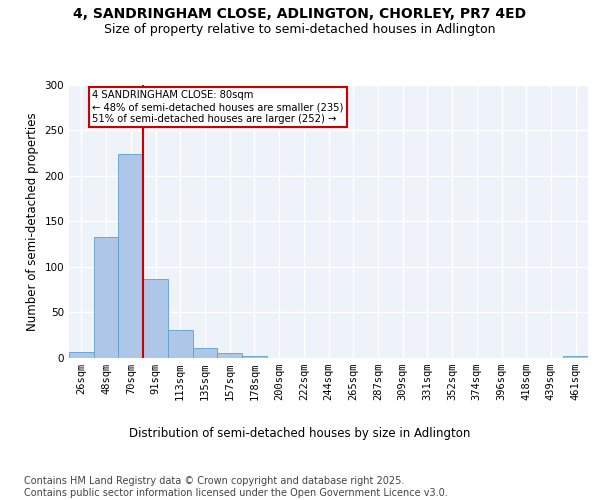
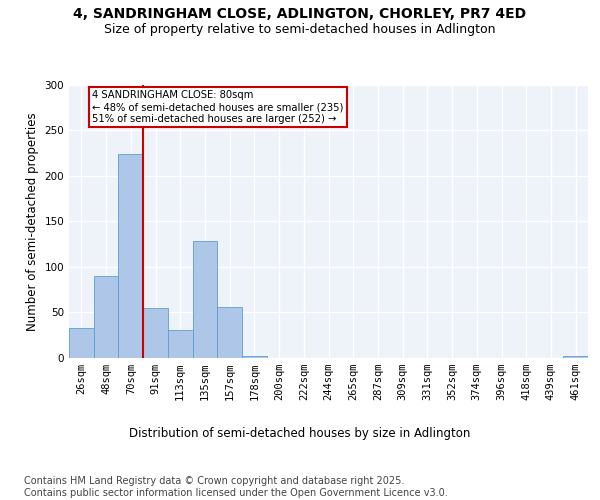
26sqm: 6 -> 32
48sqm: 133 -> 90
91sqm: 86 -> 54
135sqm: 11 -> 128
157sqm: 5 -> 56
